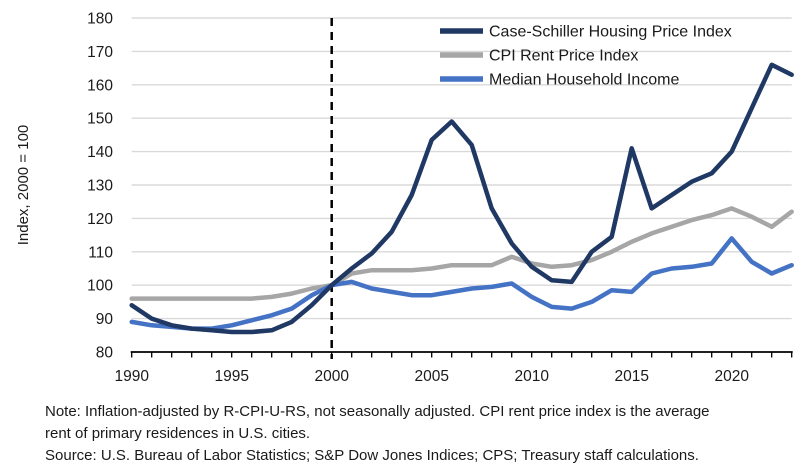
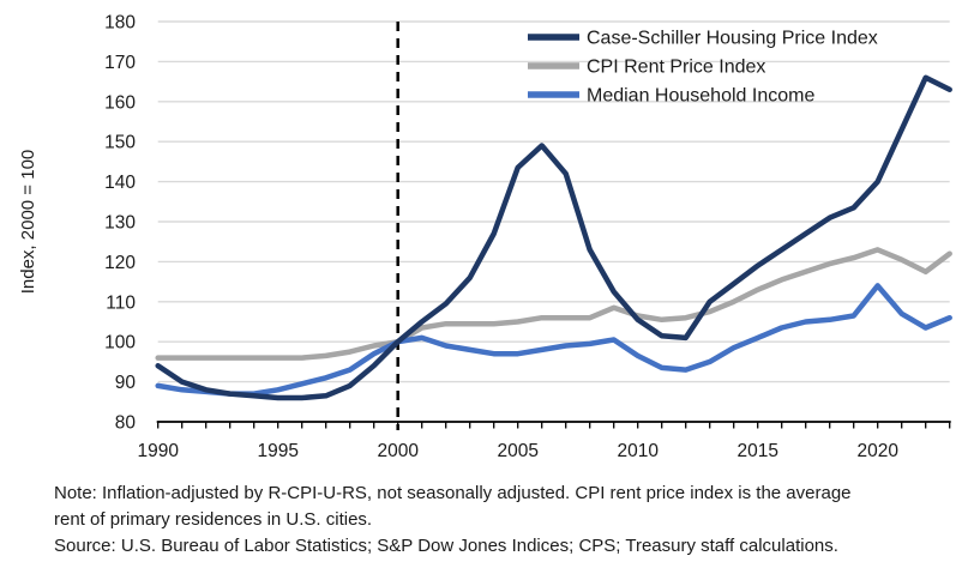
Case-Schiller Housing Price Index/2015: 141 -> 119
Median Household Income/2015: 98 -> 101
